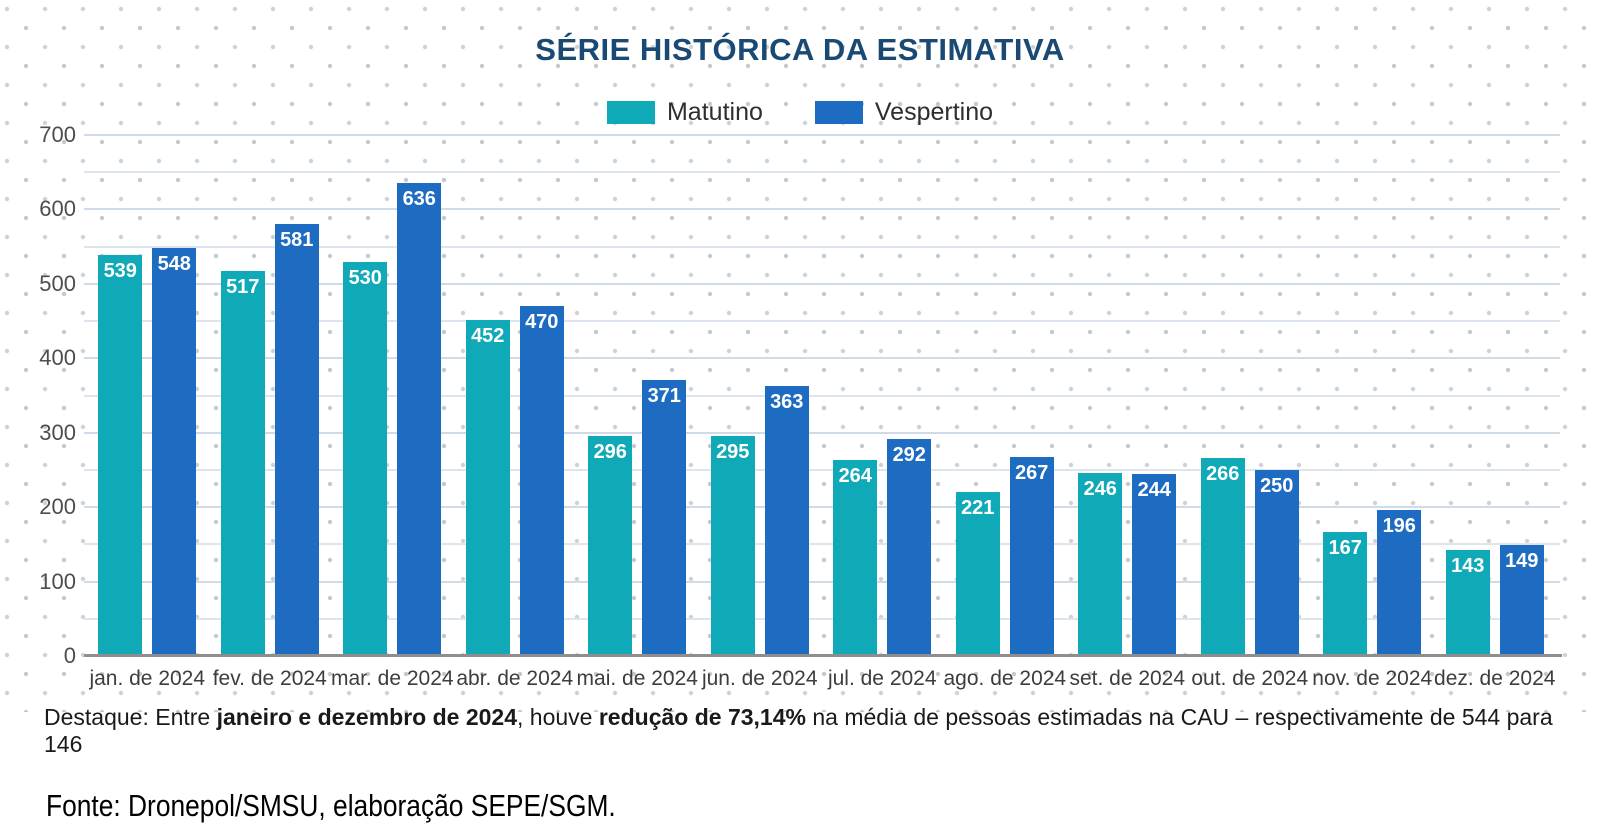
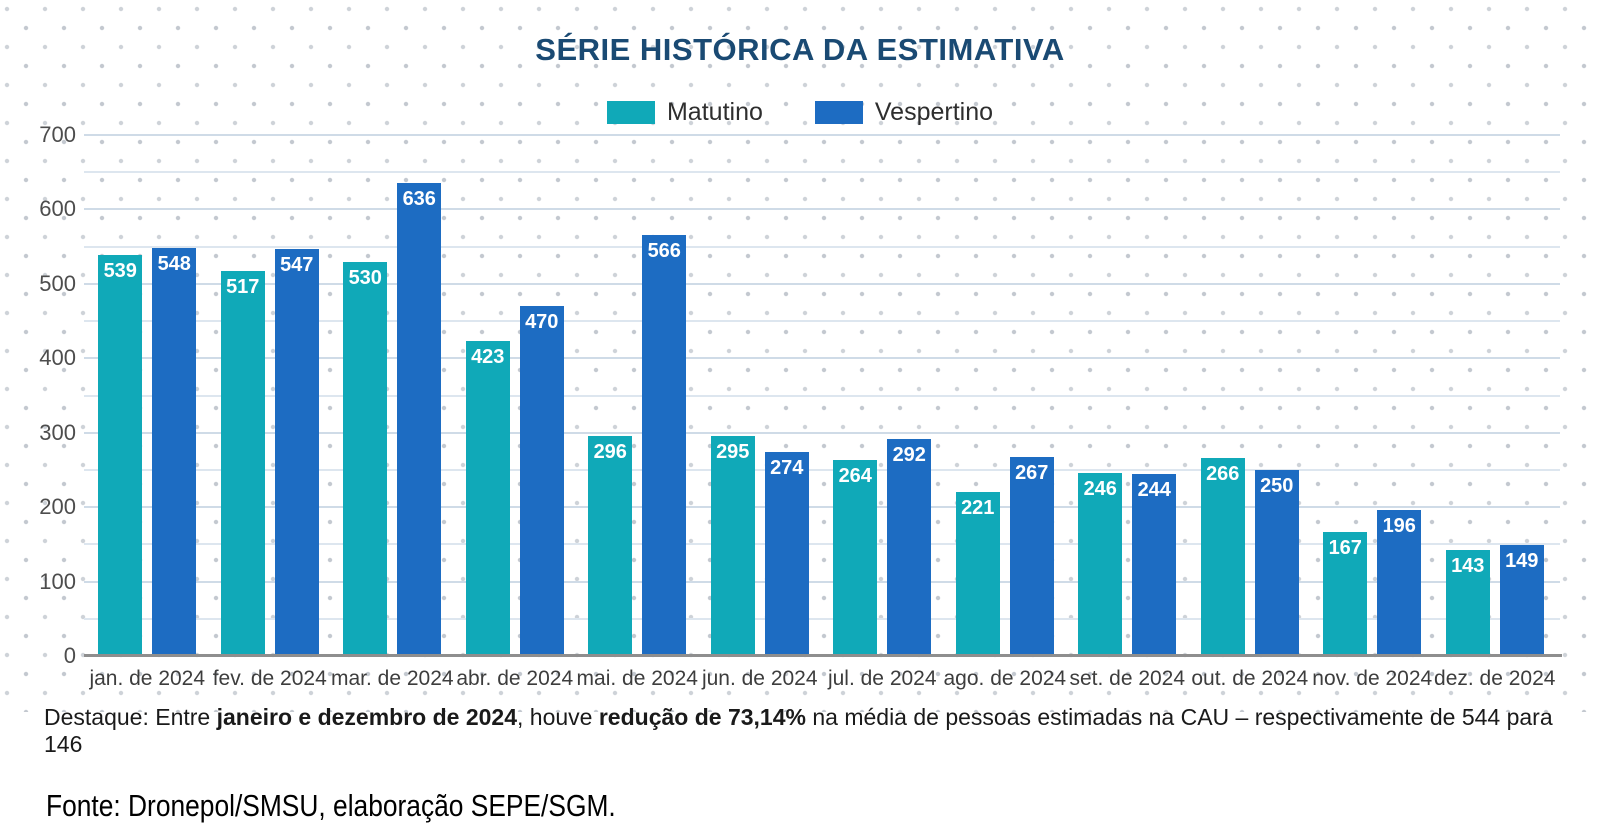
Vespertino/fev. de 2024: 581 -> 547
Matutino/abr. de 2024: 452 -> 423
Vespertino/mai. de 2024: 371 -> 566
Vespertino/jun. de 2024: 363 -> 274
